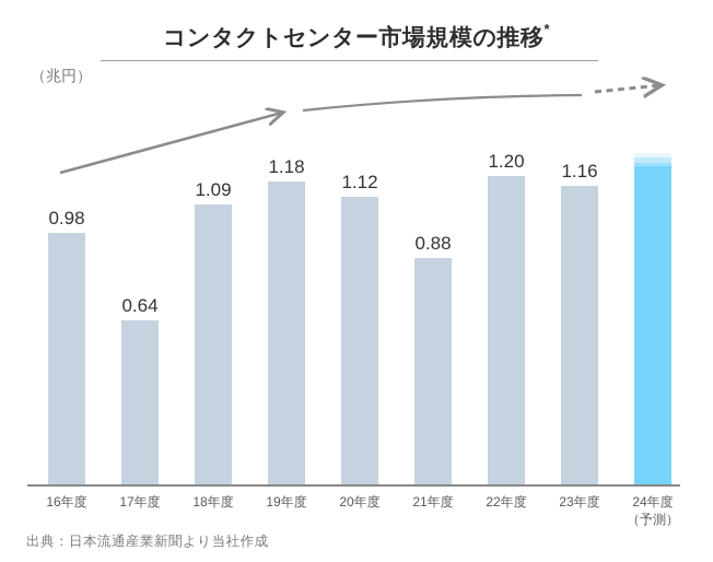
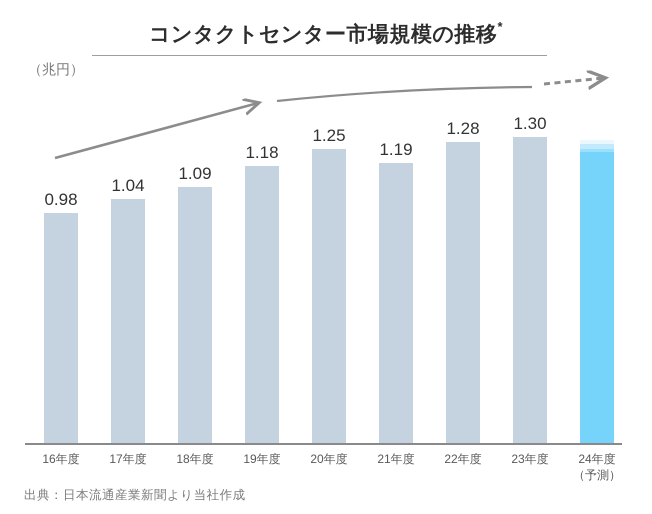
17年度: 0.64 -> 1.04
20年度: 1.12 -> 1.25
21年度: 0.88 -> 1.19
22年度: 1.20 -> 1.28
23年度: 1.16 -> 1.30
